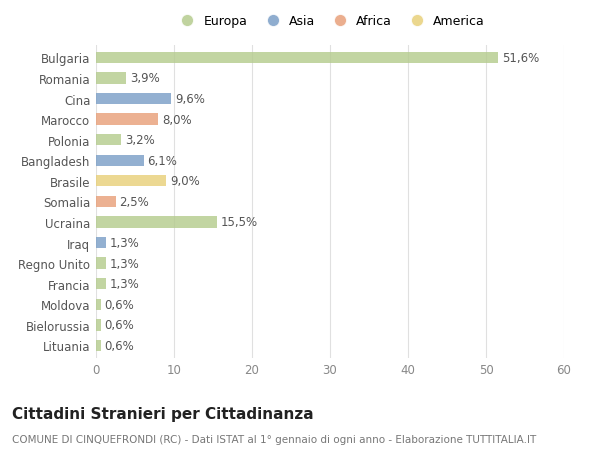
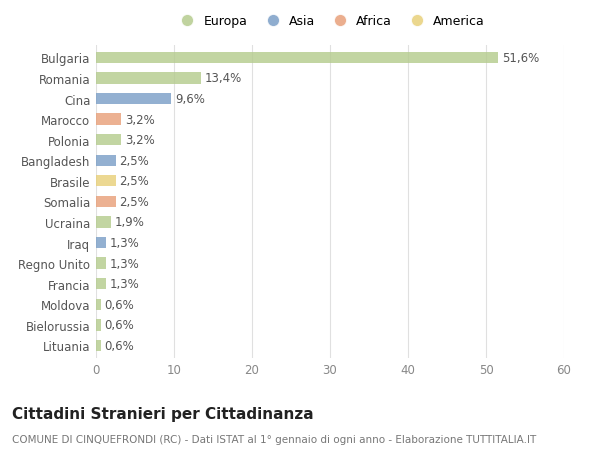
Romania: 3,9% -> 13,4%
Marocco: 8,0% -> 3,2%
Bangladesh: 6,1% -> 2,5%
Brasile: 9,0% -> 2,5%
Ucraina: 15,5% -> 1,9%
